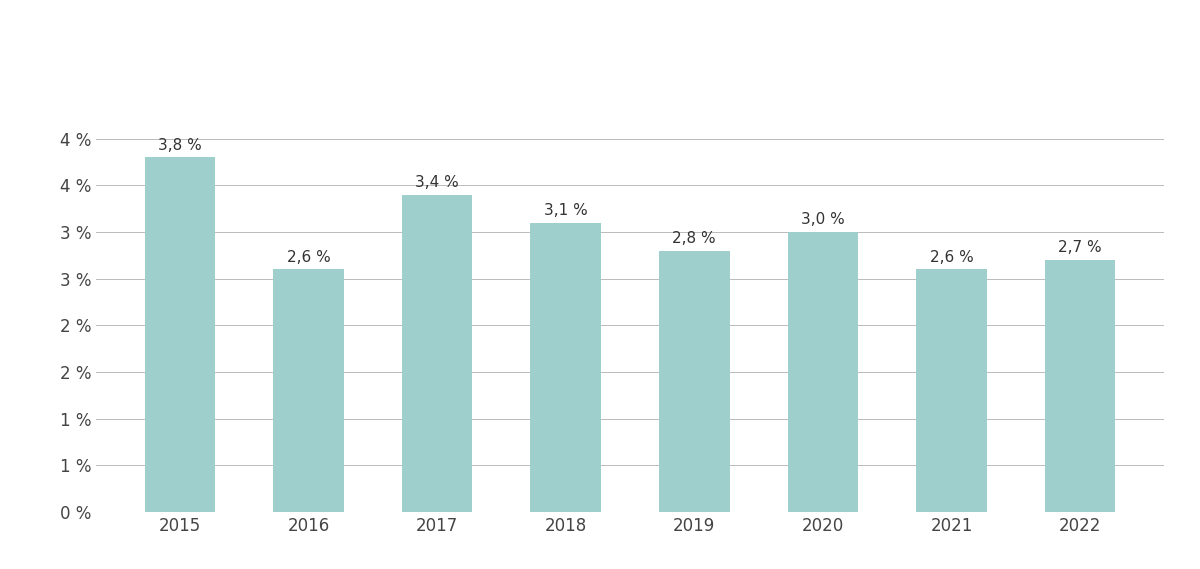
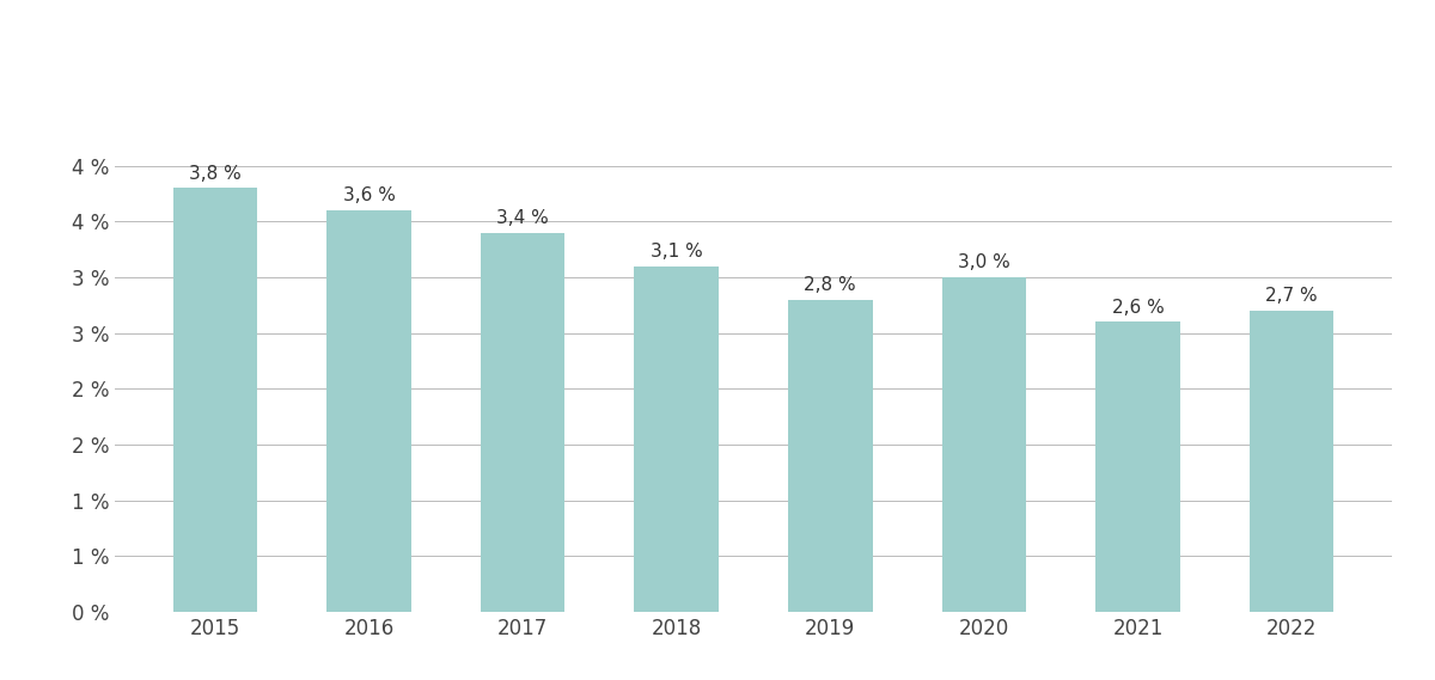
2016: 2,6 -> 3,6
